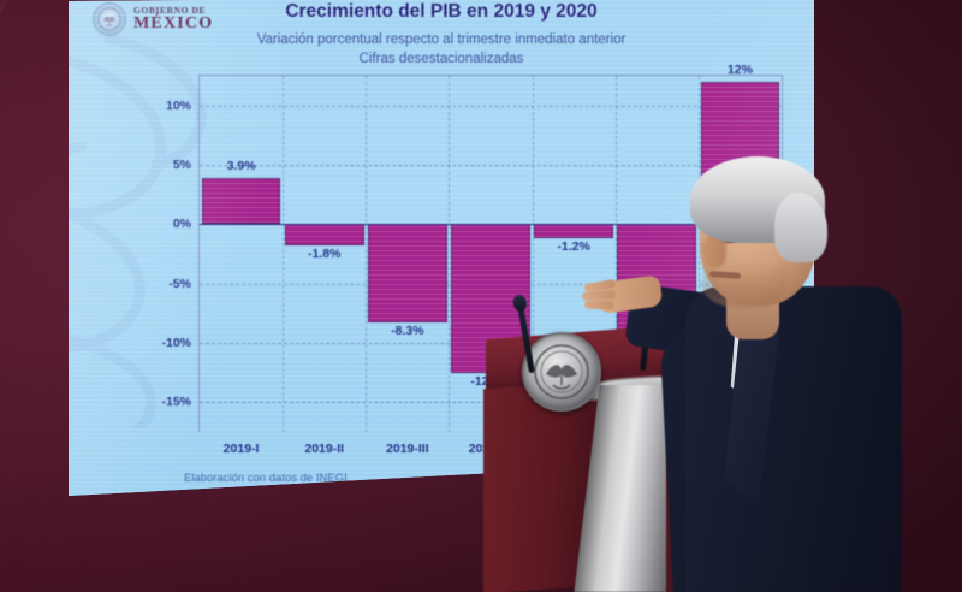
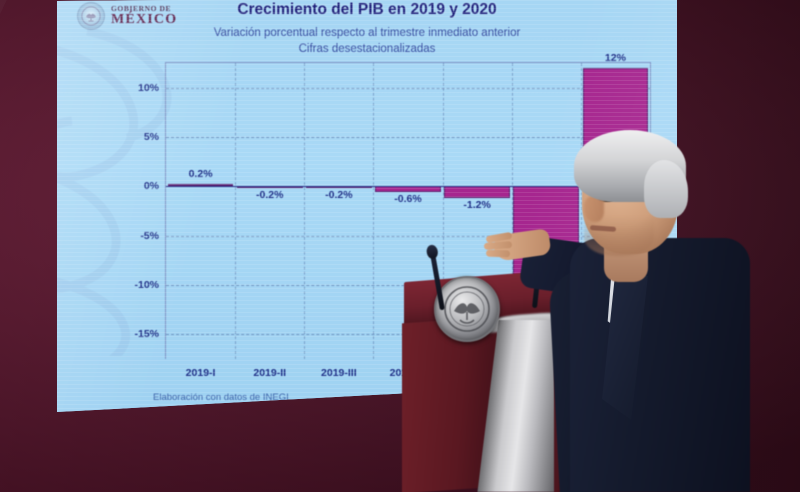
2019-I: 3.9% -> 0.2%
2019-II: -1.8% -> -0.2%
2019-III: -8.3% -> -0.2%
2019-IV: -12.5% -> -0.6%
